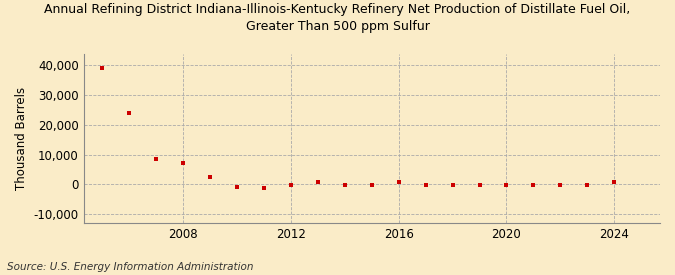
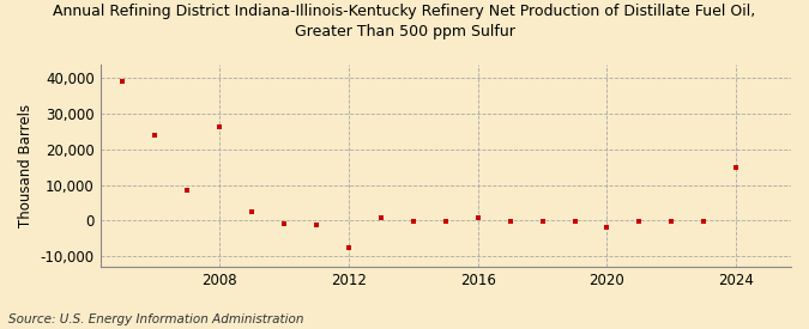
2008: 7,000 -> 26,500
2012: -300 -> -7,500
2020: -200 -> -2,000
2024: 800 -> 15,000
